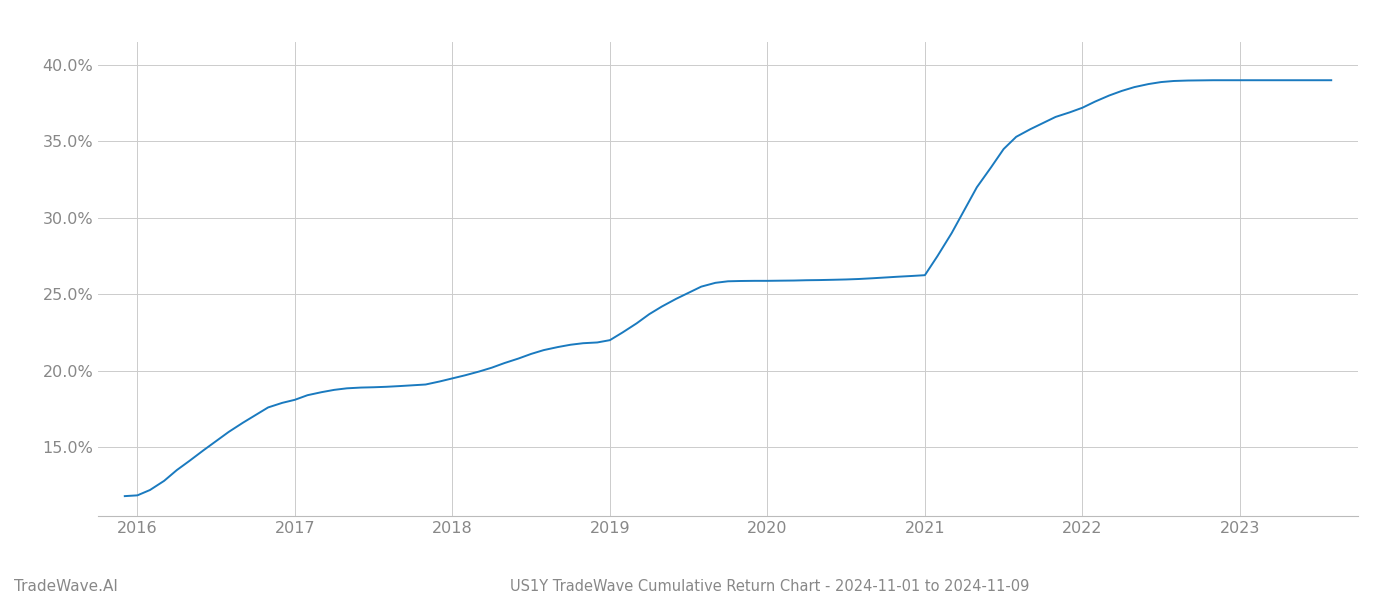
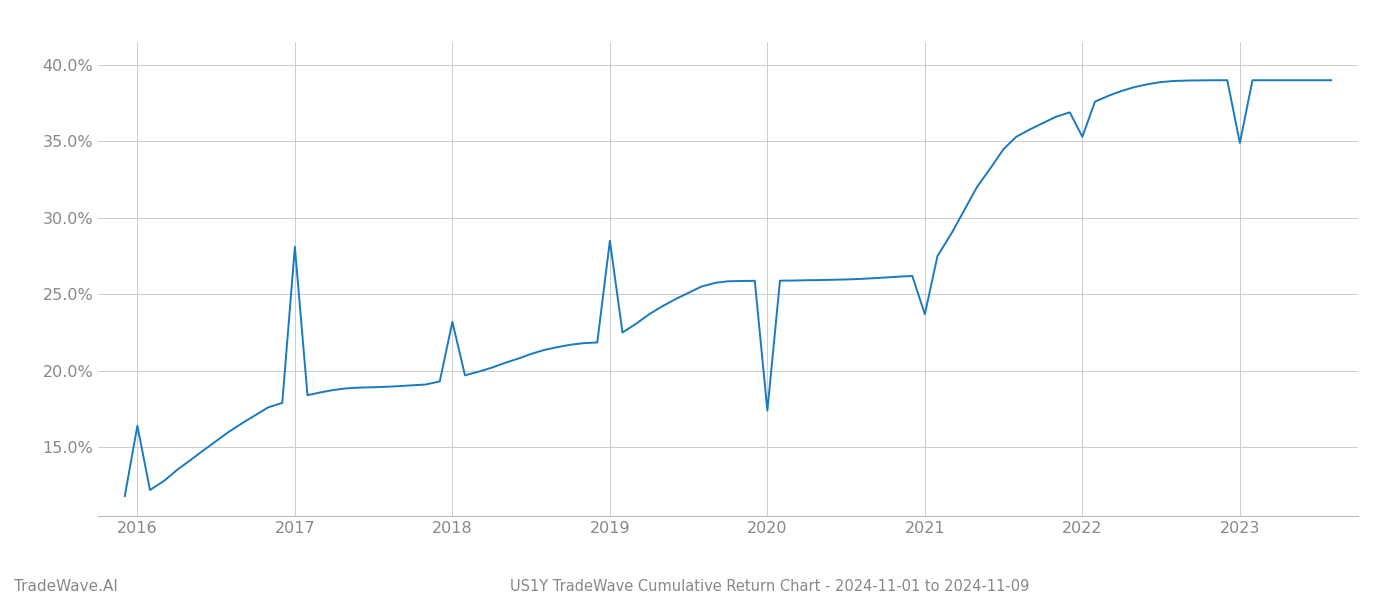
2016: 11.8% -> 16.4%
2017: 18.1% -> 28.1%
2018: 19.5% -> 23.2%
2019: 22.0% -> 28.5%
2020: 25.9% -> 17.4%
2021: 26.2% -> 23.7%
2022: 37.2% -> 35.3%
2023: 39.0% -> 34.9%
